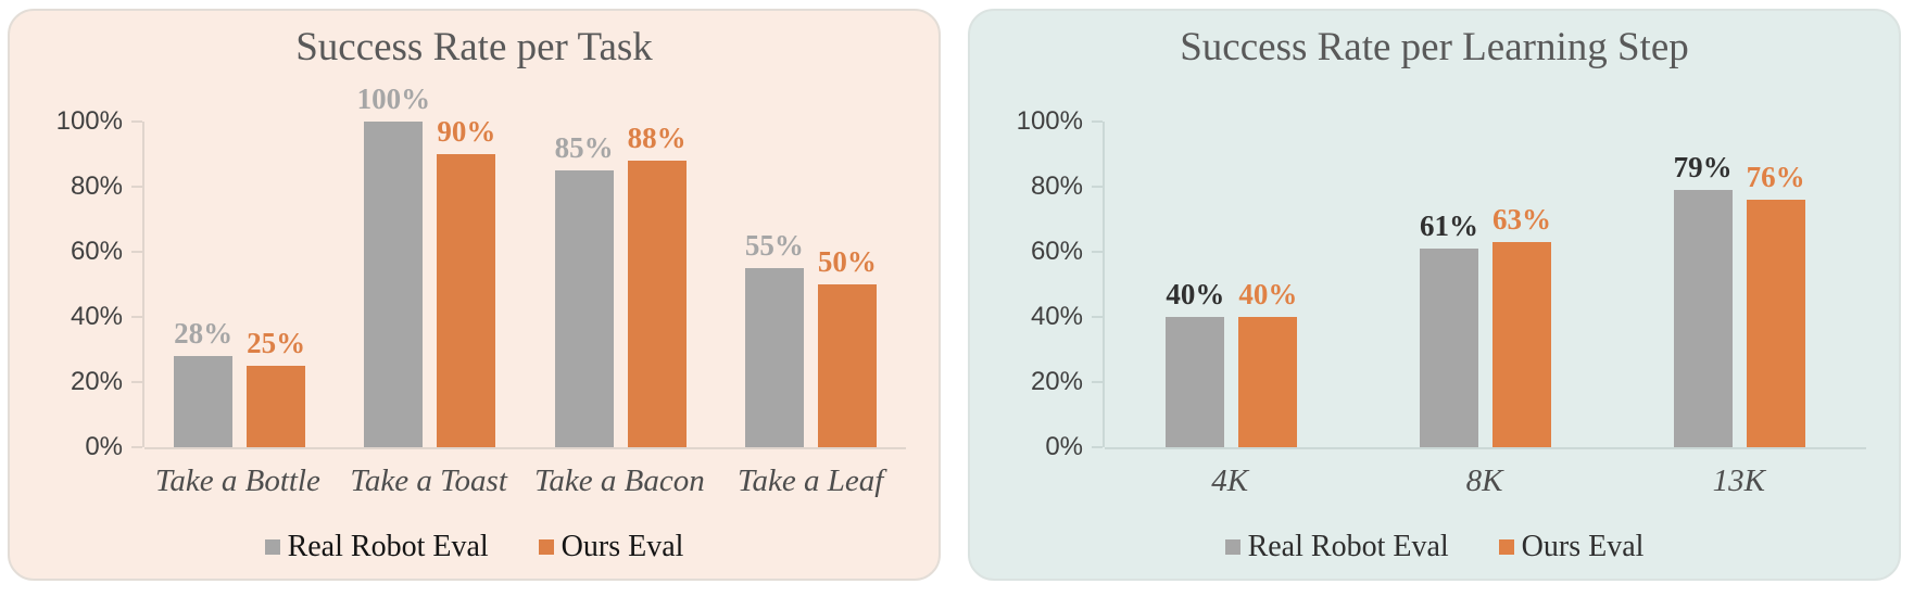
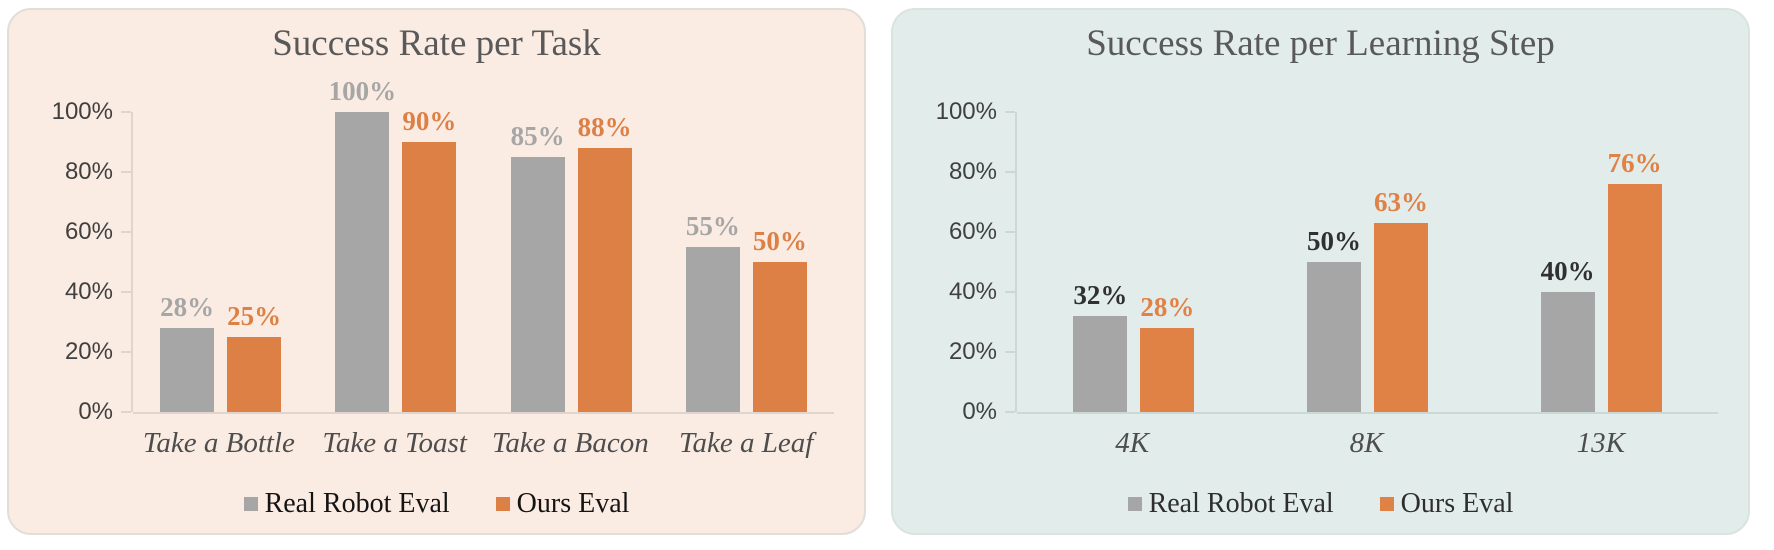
Success Rate per Learning Step/Real Robot Eval/4K: 40% -> 32%
Success Rate per Learning Step/Ours Eval/4K: 40% -> 28%
Success Rate per Learning Step/Real Robot Eval/8K: 61% -> 50%
Success Rate per Learning Step/Real Robot Eval/13K: 79% -> 40%
